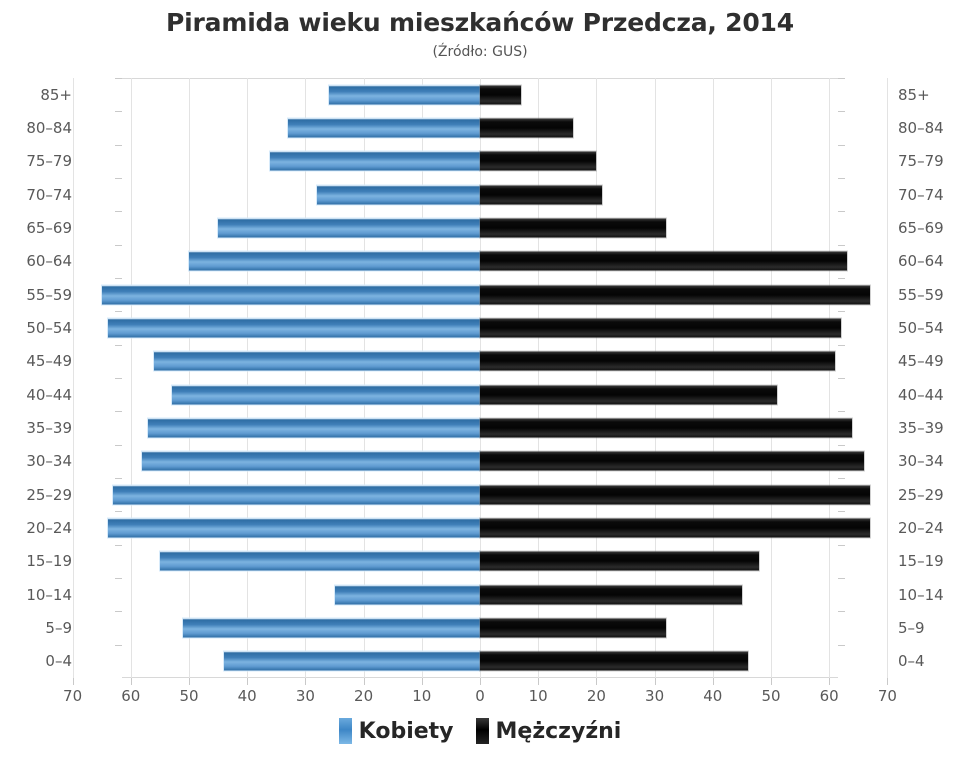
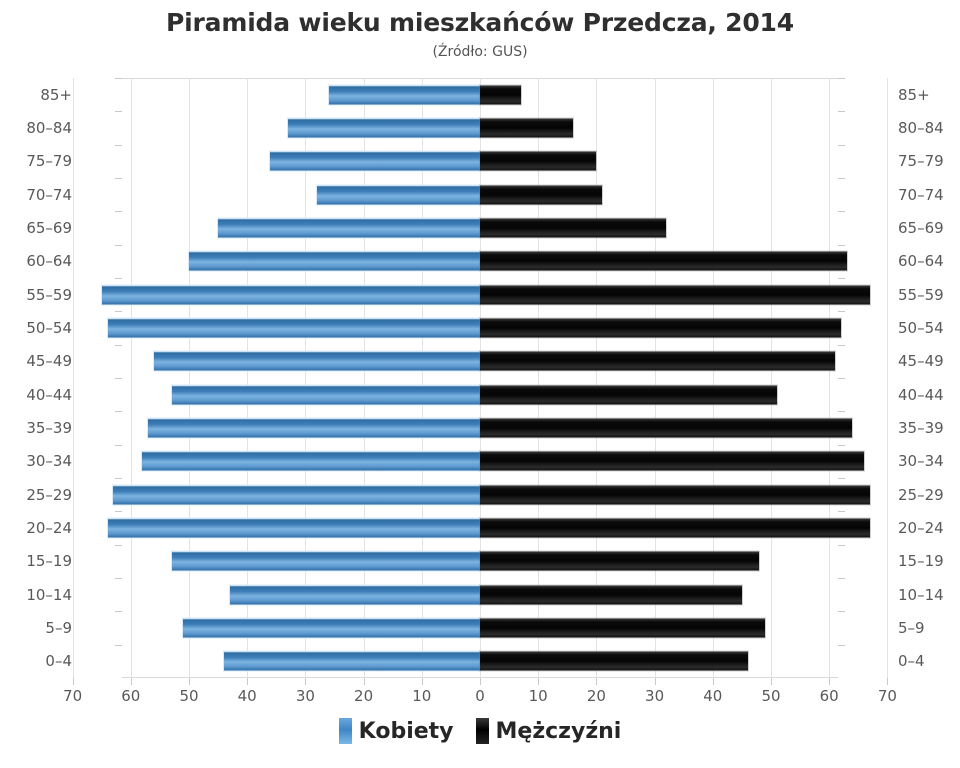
Kobiety/15–19: 55 -> 53
Kobiety/10–14: 25 -> 43
Mężczyźni/5–9: 32 -> 49
